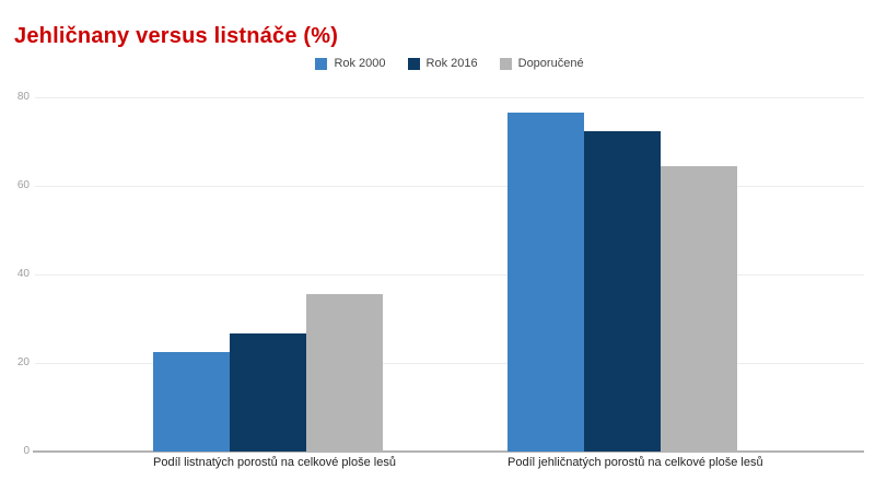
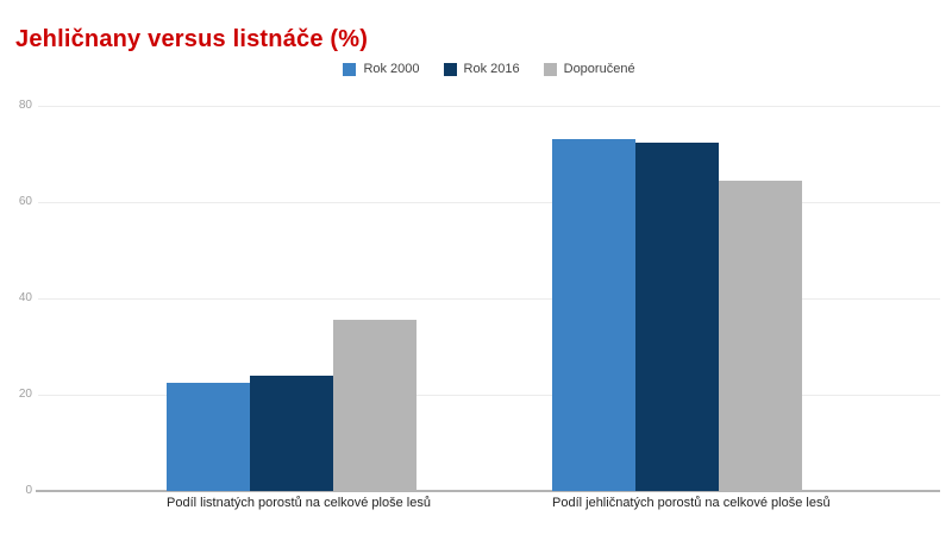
Rok 2016/Podíl listnatých porostů na celkové ploše lesů: 27 -> 24
Rok 2000/Podíl jehličnatých porostů na celkové ploše lesů: 76 -> 73
